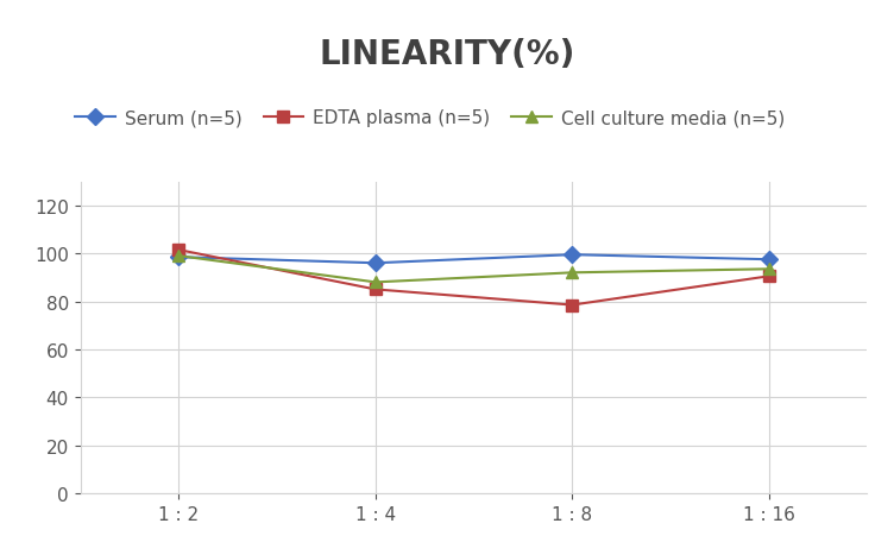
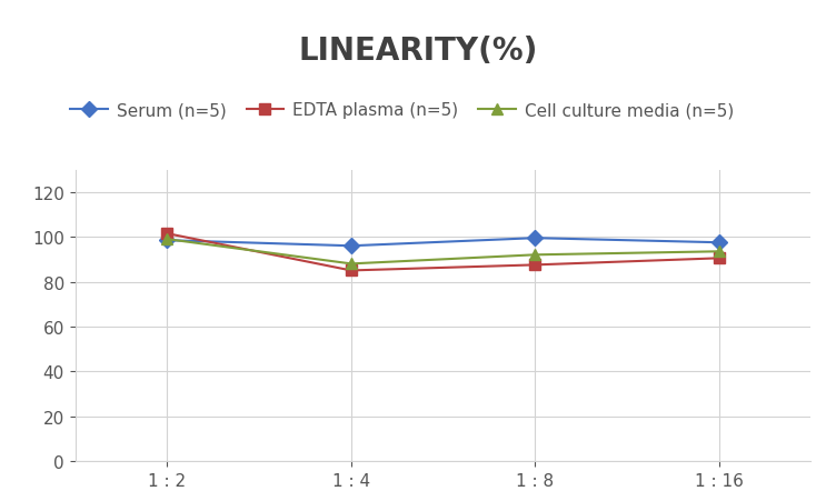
EDTA plasma (n=5)/1 : 8: 78.5 -> 87.5
